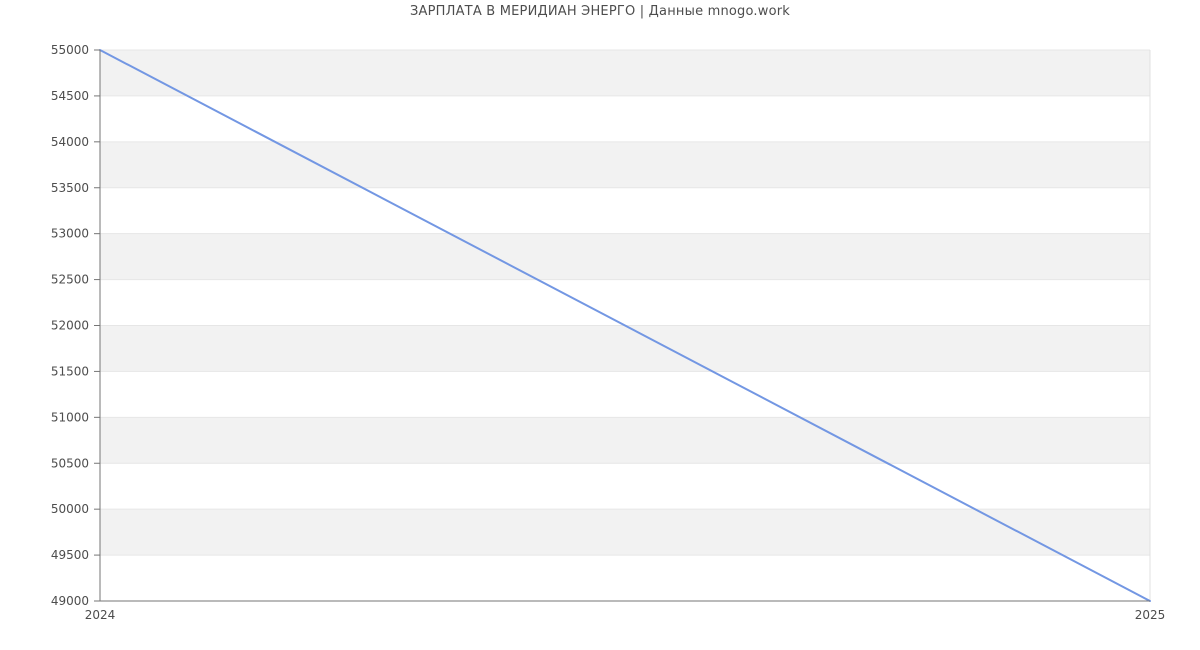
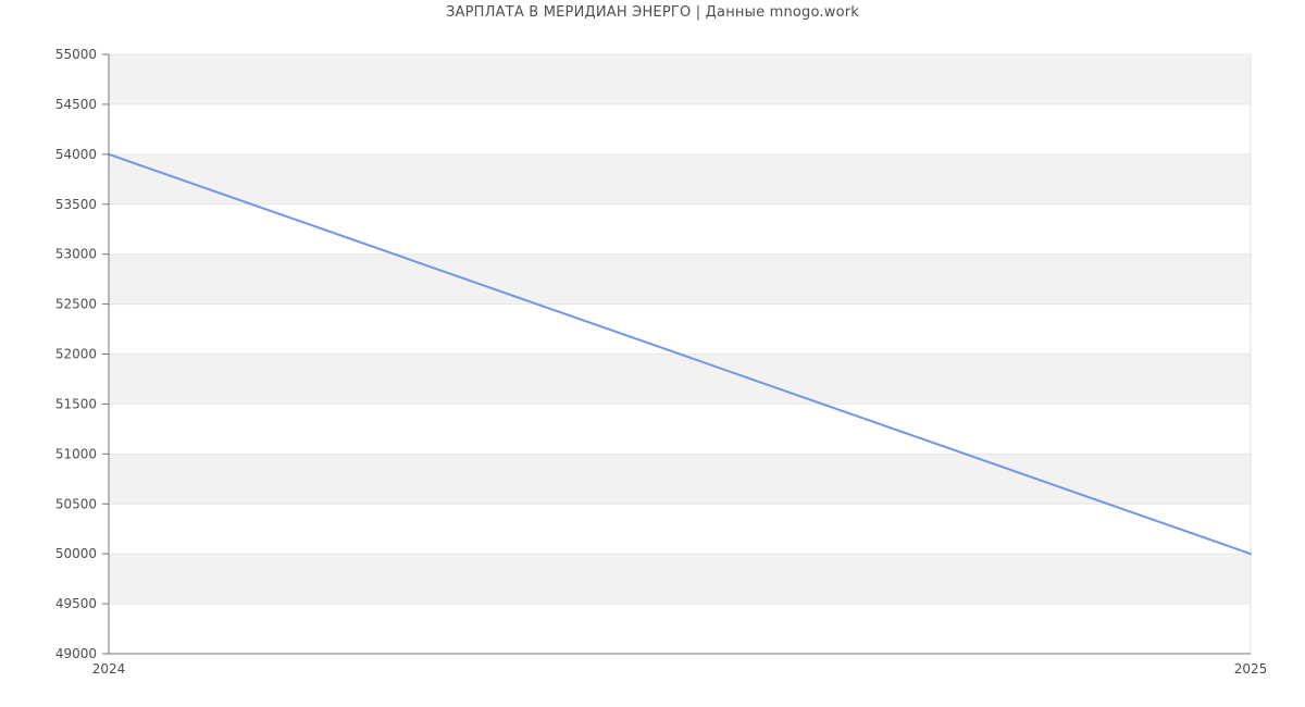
2024: 55000 -> 54000
2025: 49000 -> 50000
